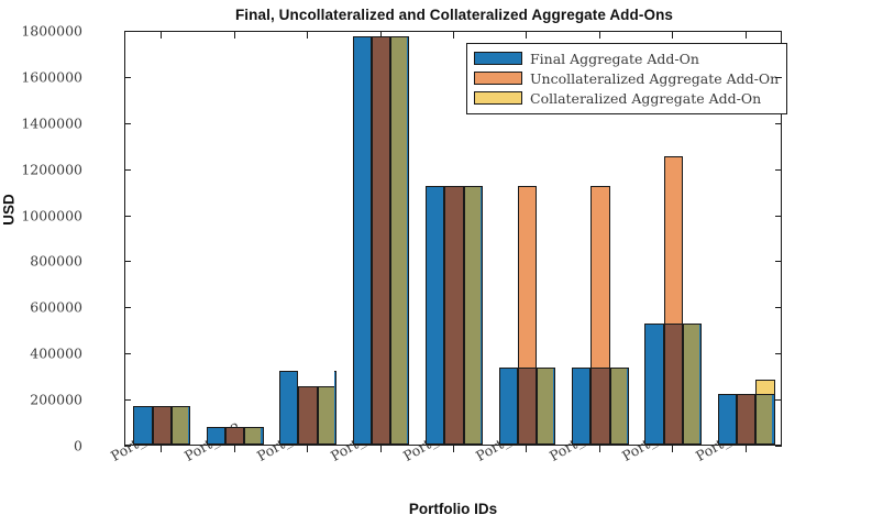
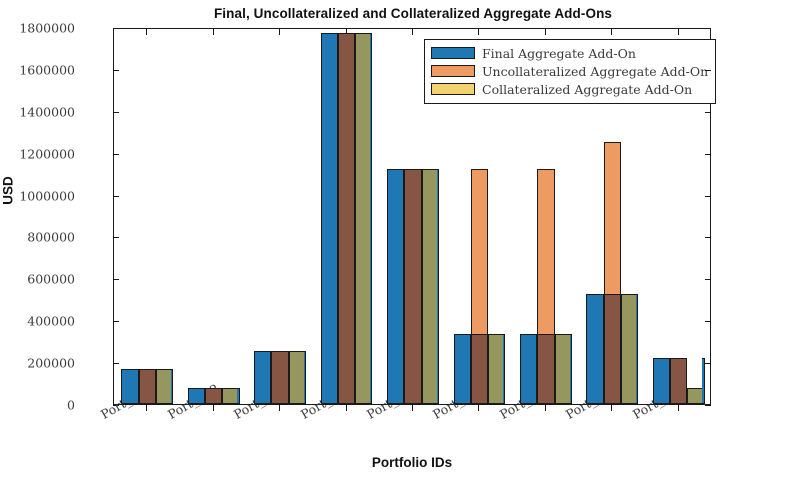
Final Aggregate Add-On/Port_003: 320000 -> 250000
Collateralized Aggregate Add-On/Port_009: 280000 -> 80000
